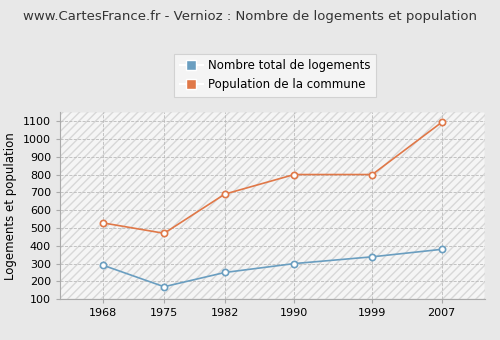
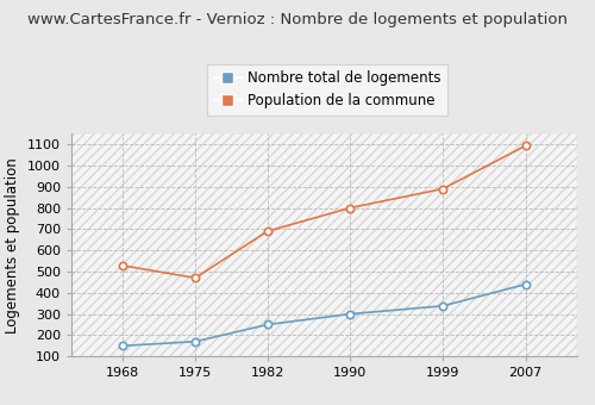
Nombre total de logements/1968: 290 -> 150
Population de la commune/1999: 800 -> 890
Nombre total de logements/2007: 380 -> 440
